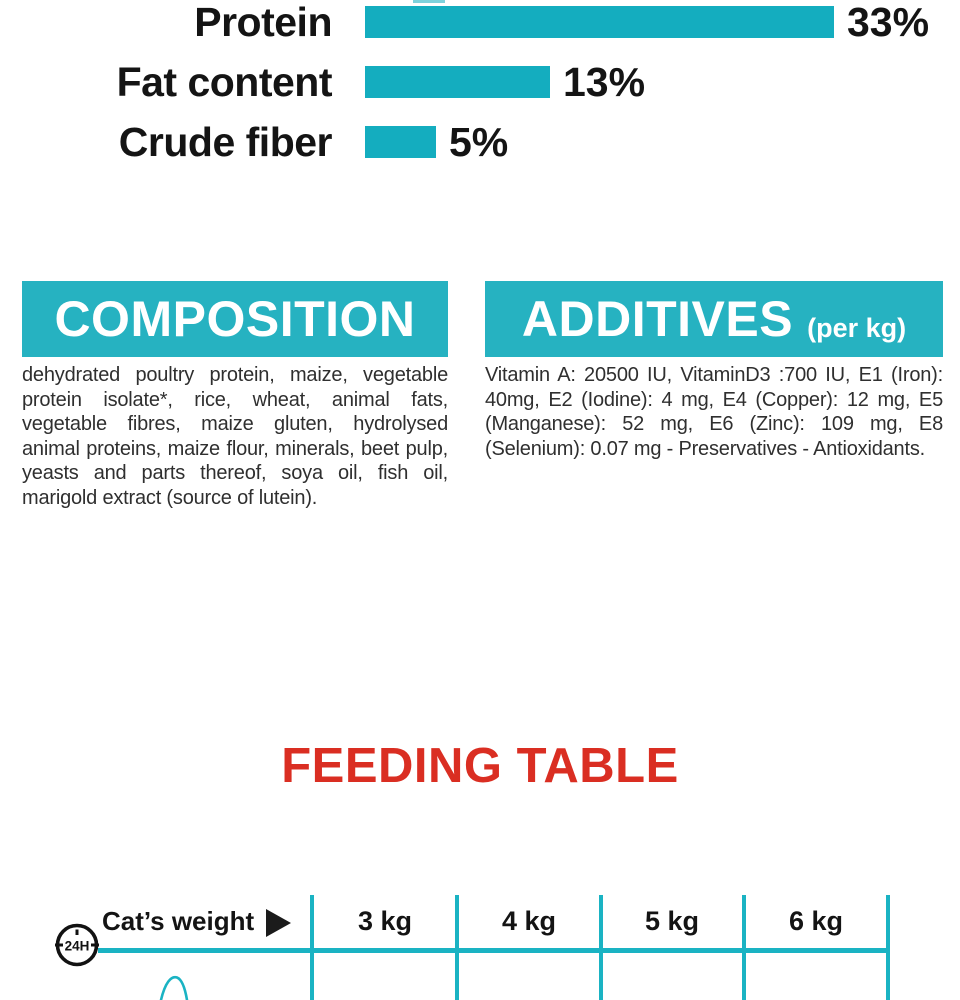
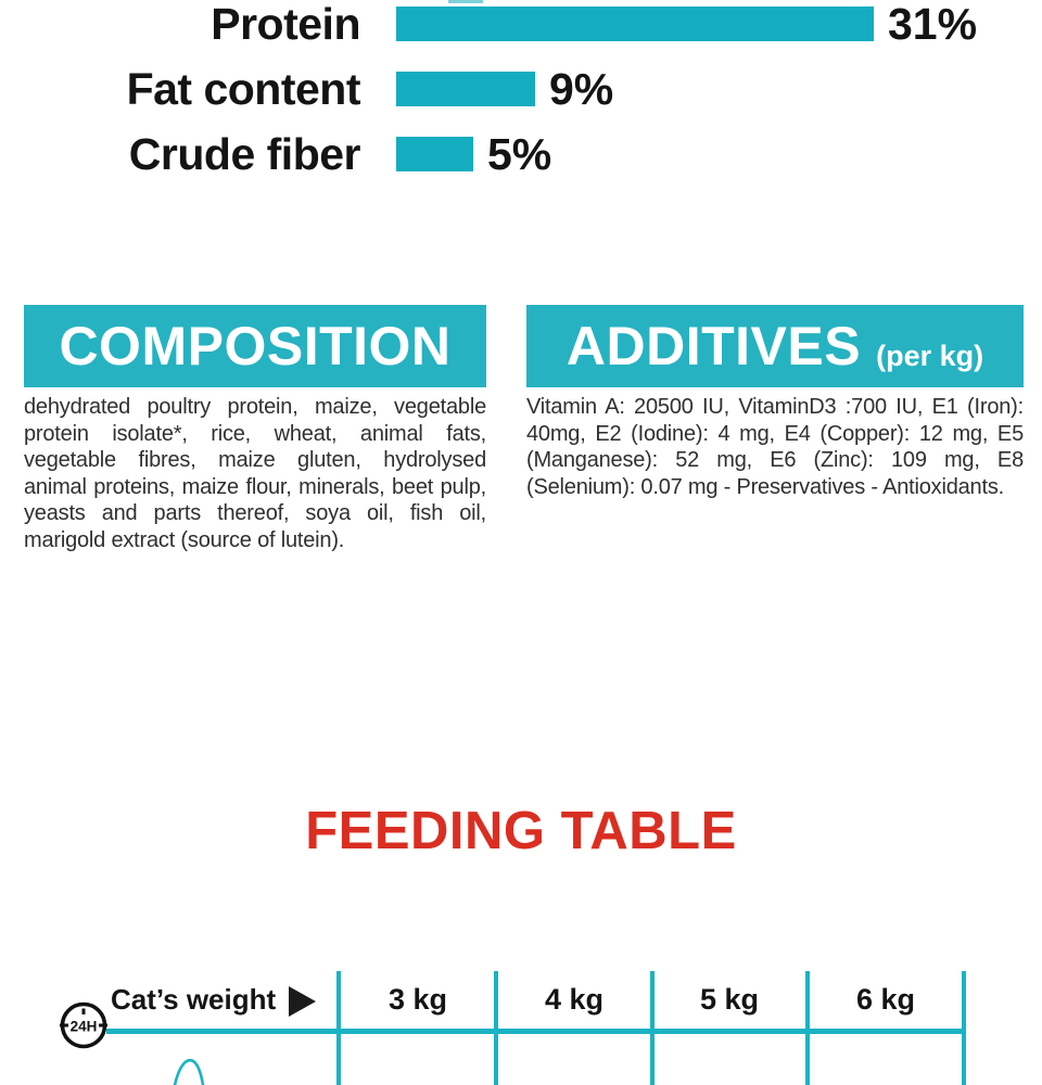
Protein: 33% -> 31%
Fat content: 13% -> 9%
